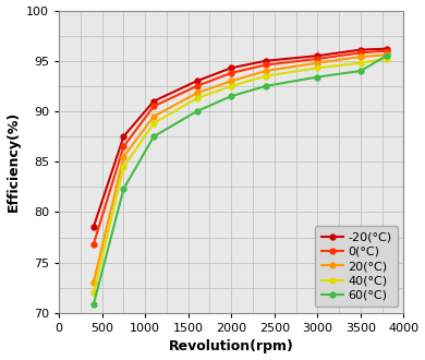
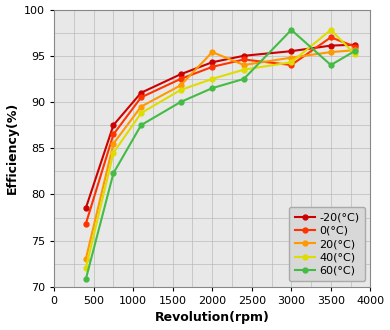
20(°C)/2000: 93.0 -> 95.4
0(°C)/3000: 95.2 -> 94.0
60(°C)/3000: 93.4 -> 97.8
0(°C)/3500: 95.8 -> 97.0
40(°C)/3500: 94.8 -> 97.8
